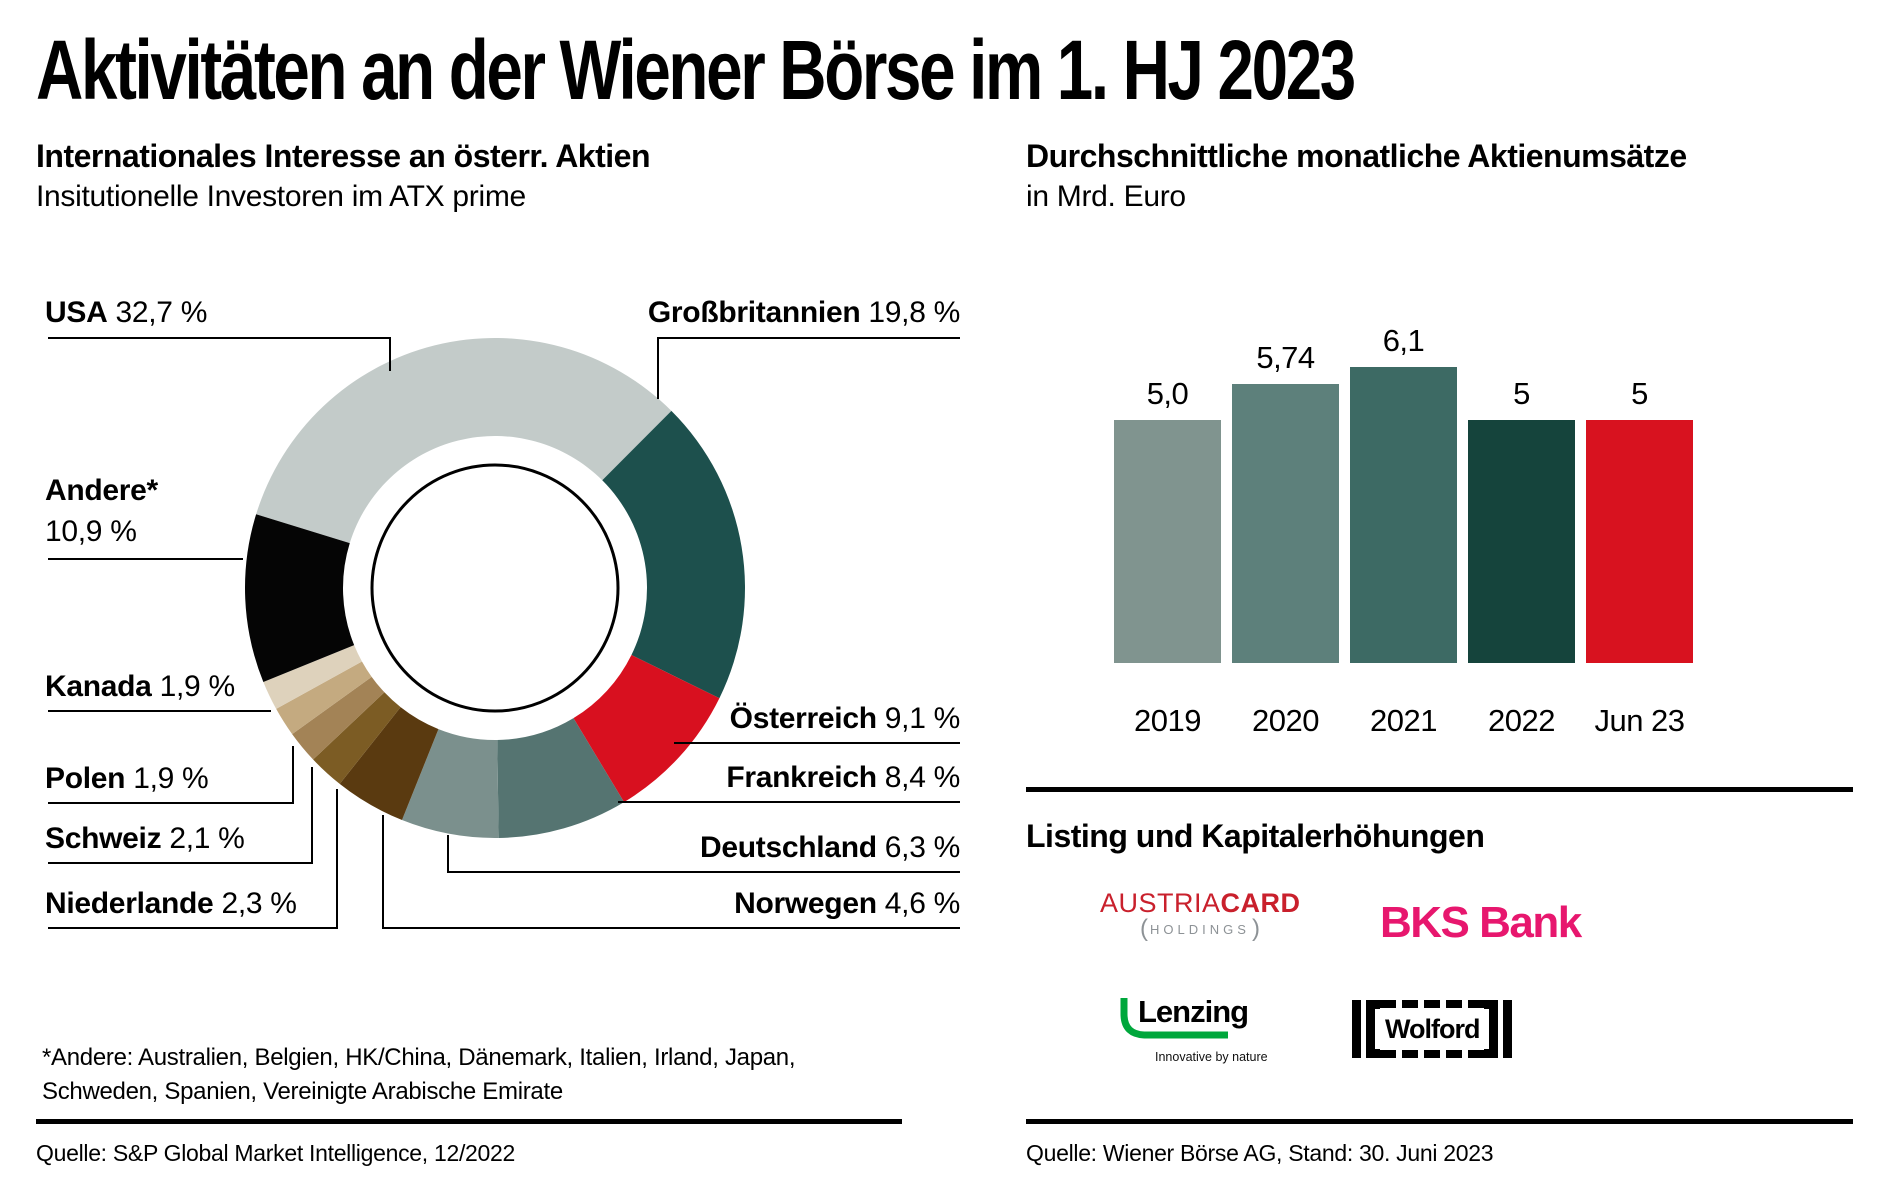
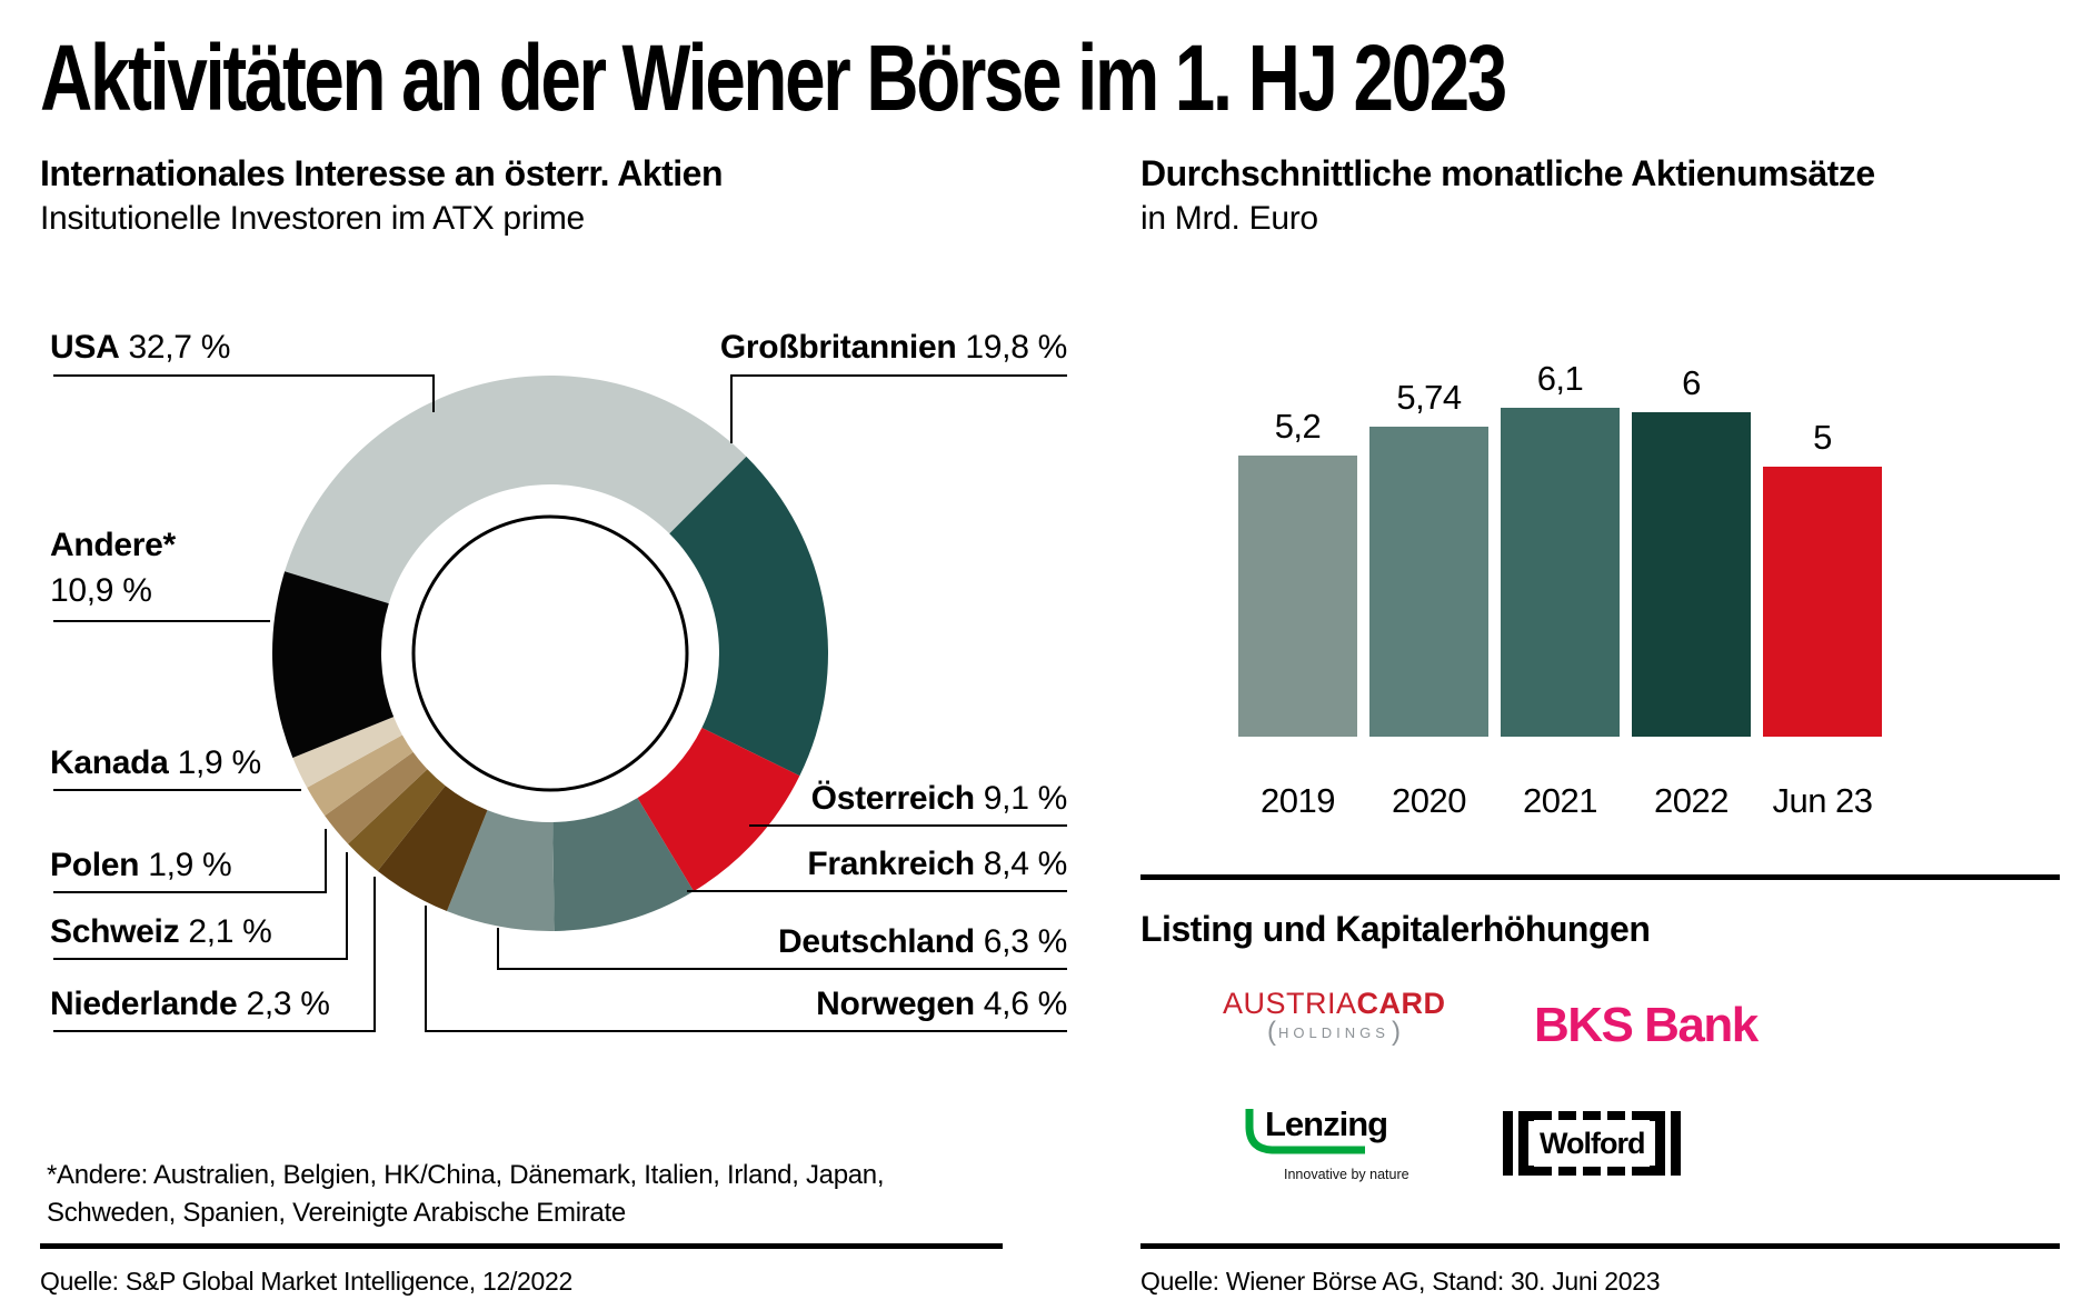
Durchschnittliche monatliche Aktienumsätze/2019: 5,0 -> 5,2
Durchschnittliche monatliche Aktienumsätze/2022: 5 -> 6
